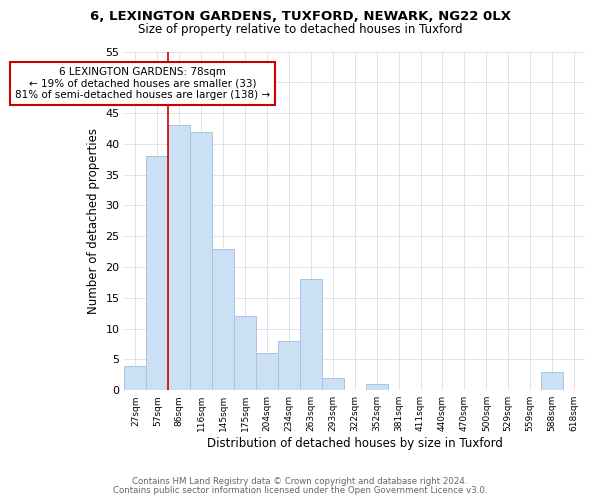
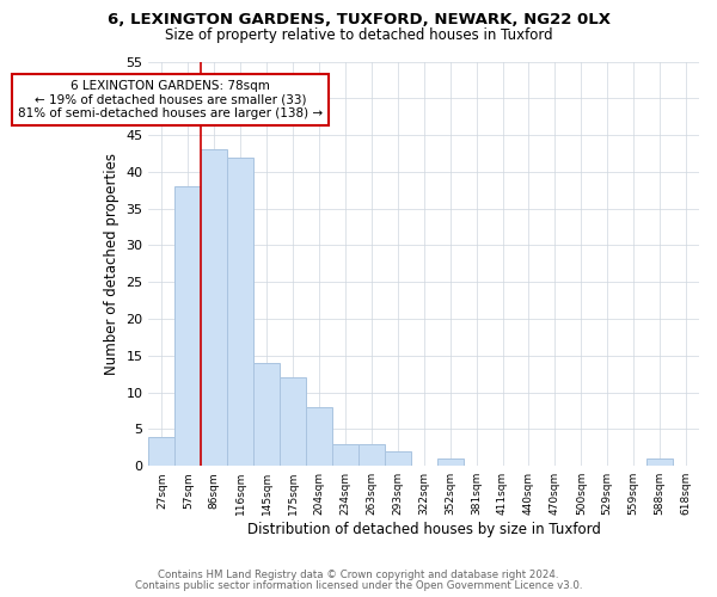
145sqm: 23 -> 14
204sqm: 6 -> 8
234sqm: 8 -> 3
263sqm: 18 -> 3
588sqm: 3 -> 1
